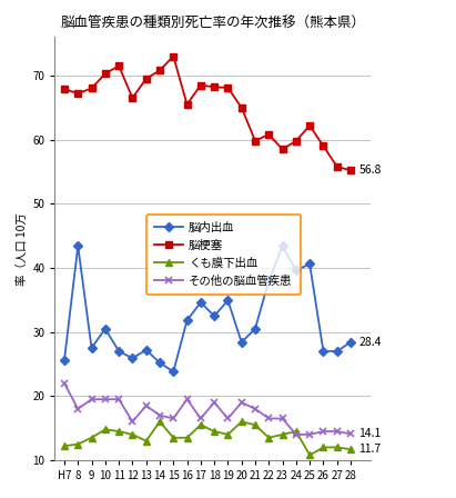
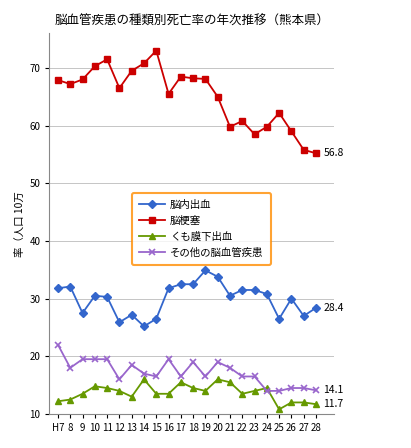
脳内出血/H7: 25.6 -> 31.8
脳内出血/8: 43.4 -> 32.1
脳内出血/11: 27.0 -> 30.3
脳内出血/15: 23.8 -> 26.5
脳内出血/17: 34.6 -> 32.5
脳内出血/20: 28.4 -> 33.8
脳内出血/22: 38.0 -> 31.5
脳内出血/23: 43.4 -> 31.5
脳内出血/24: 39.6 -> 30.8
脳内出血/25: 40.6 -> 26.5
脳内出血/26: 27.0 -> 30.0
